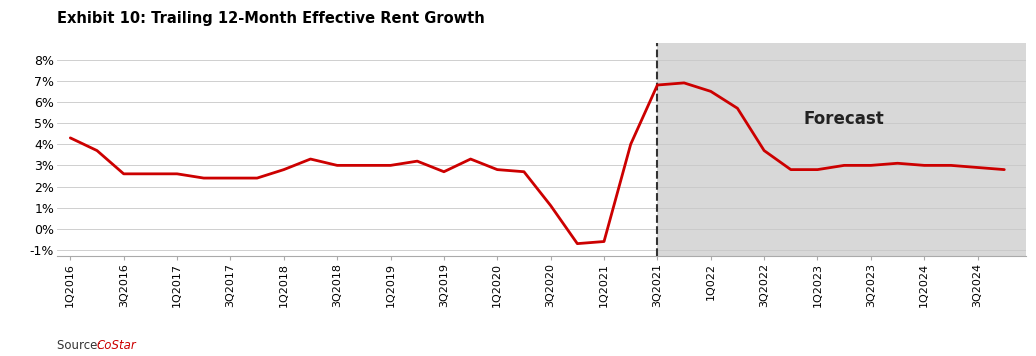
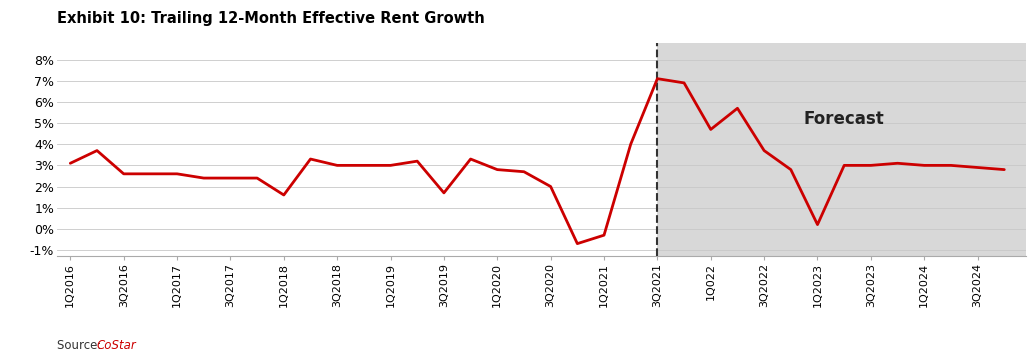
1Q2016: 4.3% -> 3.1%
1Q2018: 2.8% -> 1.6%
3Q2019: 2.7% -> 1.7%
3Q2020: 1.1% -> 2.0%
1Q2021: -0.6% -> -0.3%
3Q2021: 6.8% -> 7.1%
1Q022: 6.5% -> 4.7%
1Q2023: 2.8% -> 0.2%
